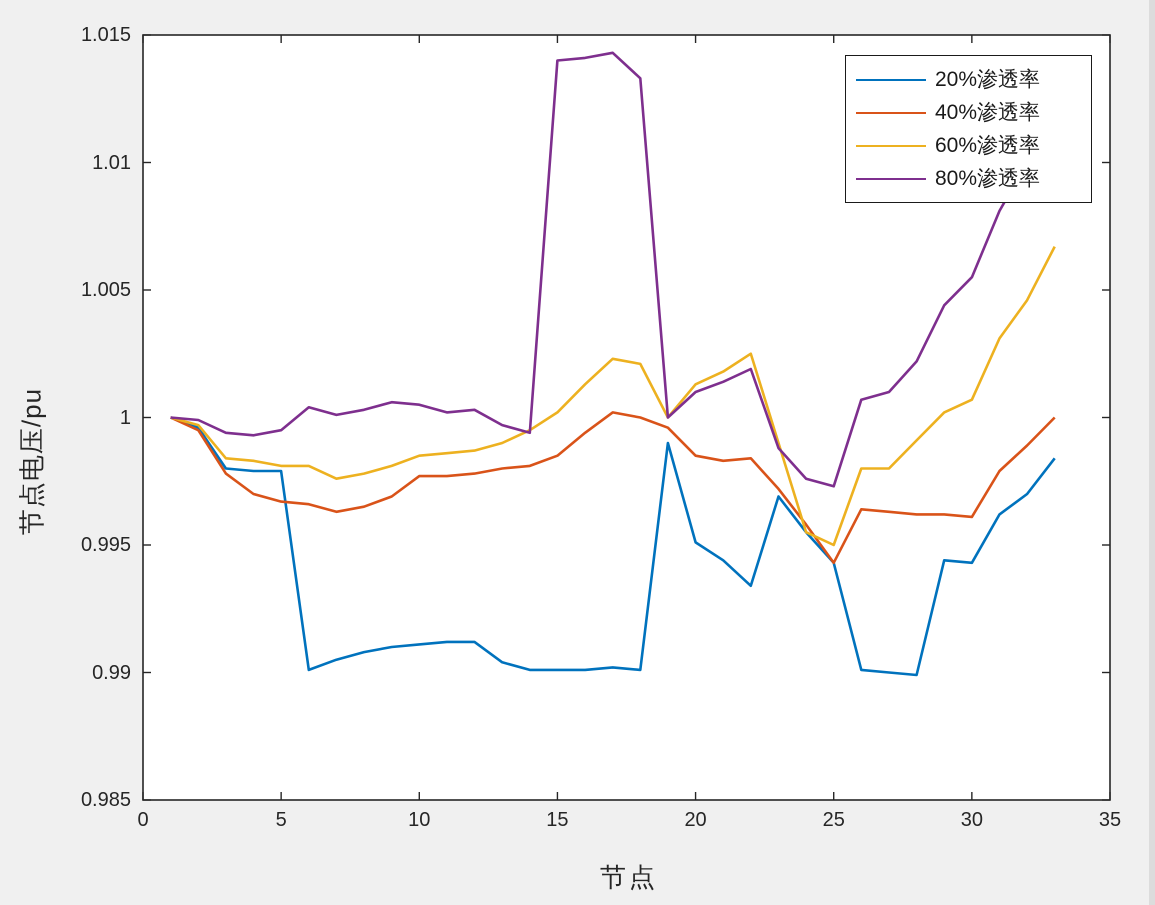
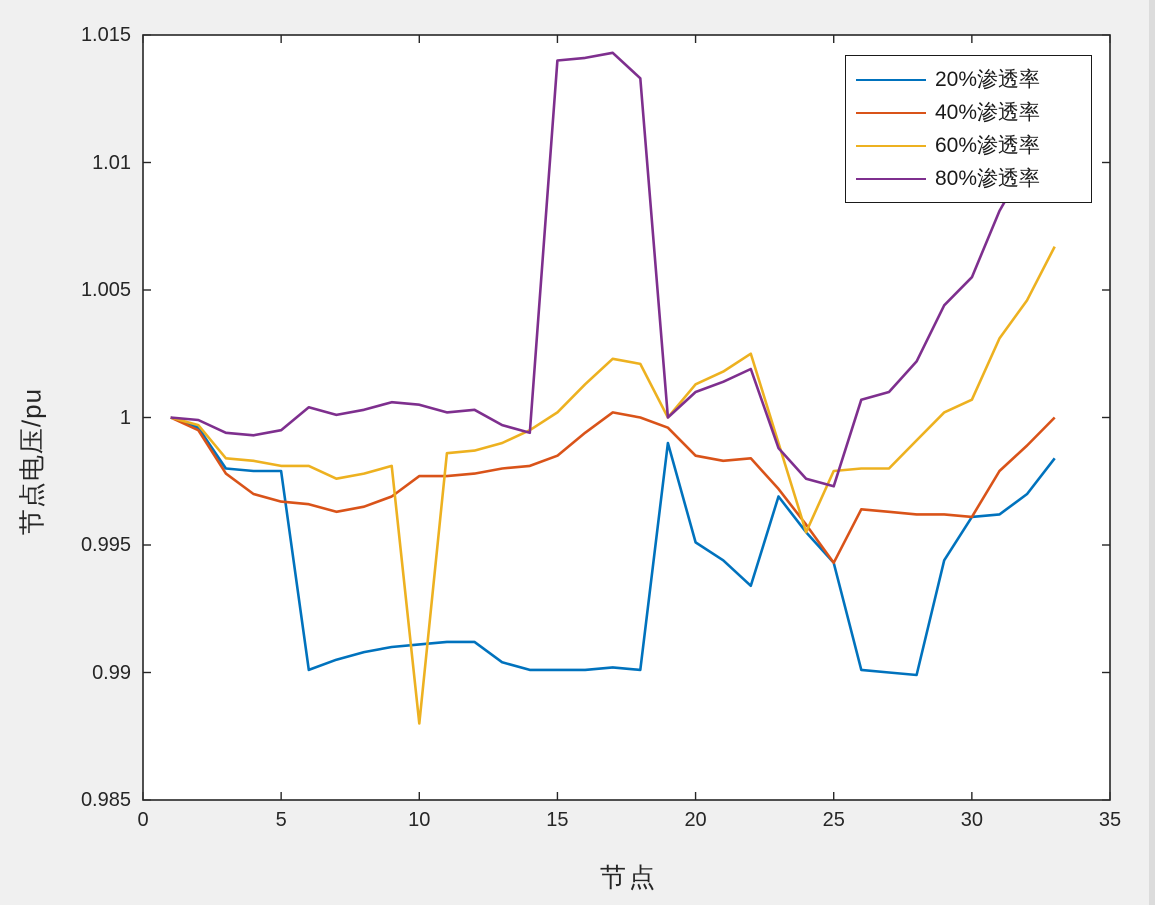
60%渗透率/10: 0.9985 -> 0.9880
60%渗透率/25: 0.9950 -> 0.9979
20%渗透率/30: 0.9943 -> 0.9961
